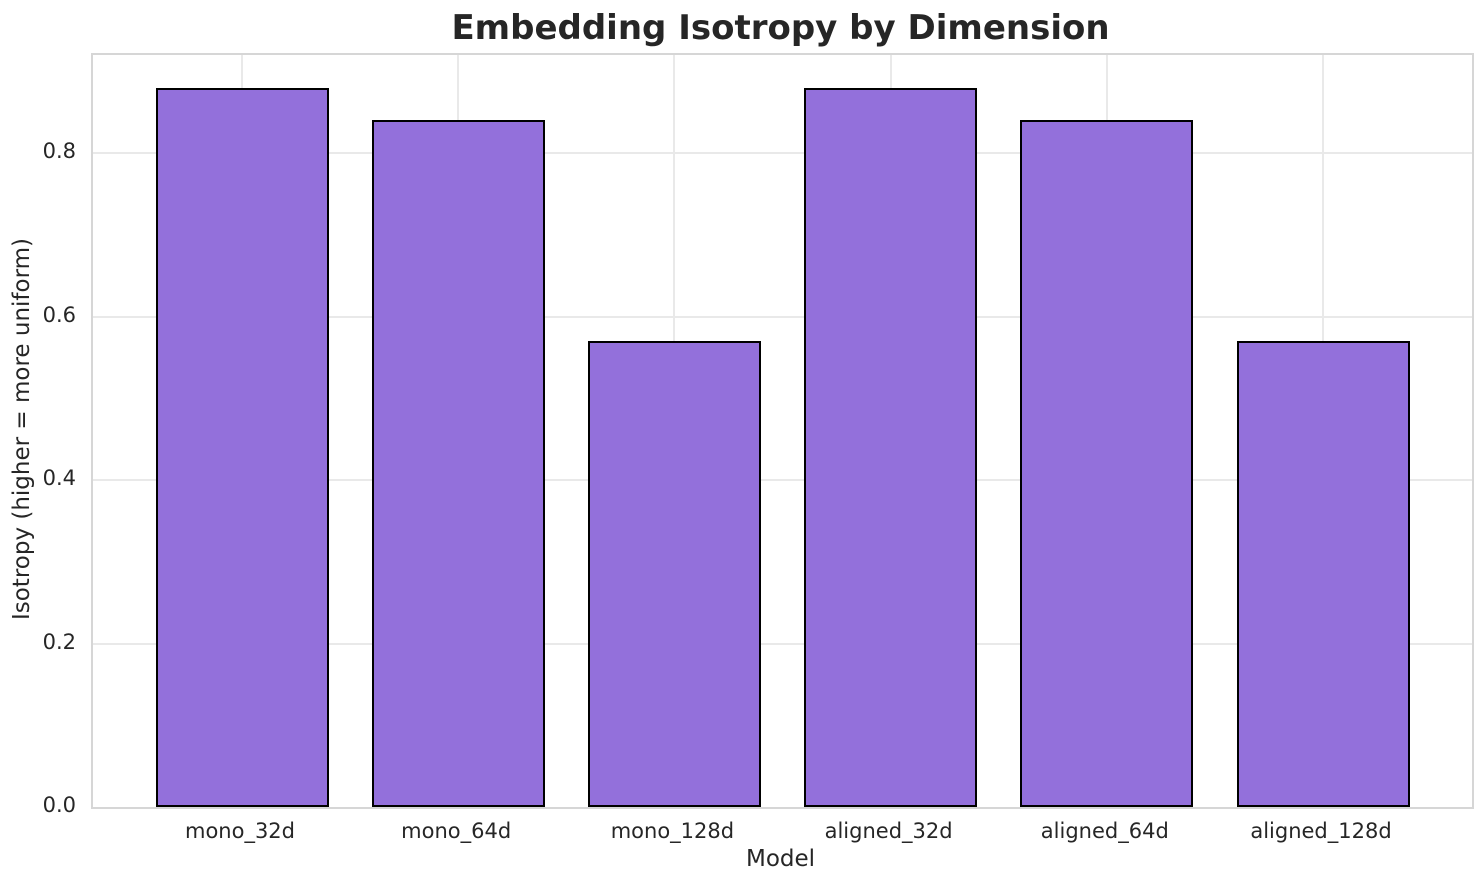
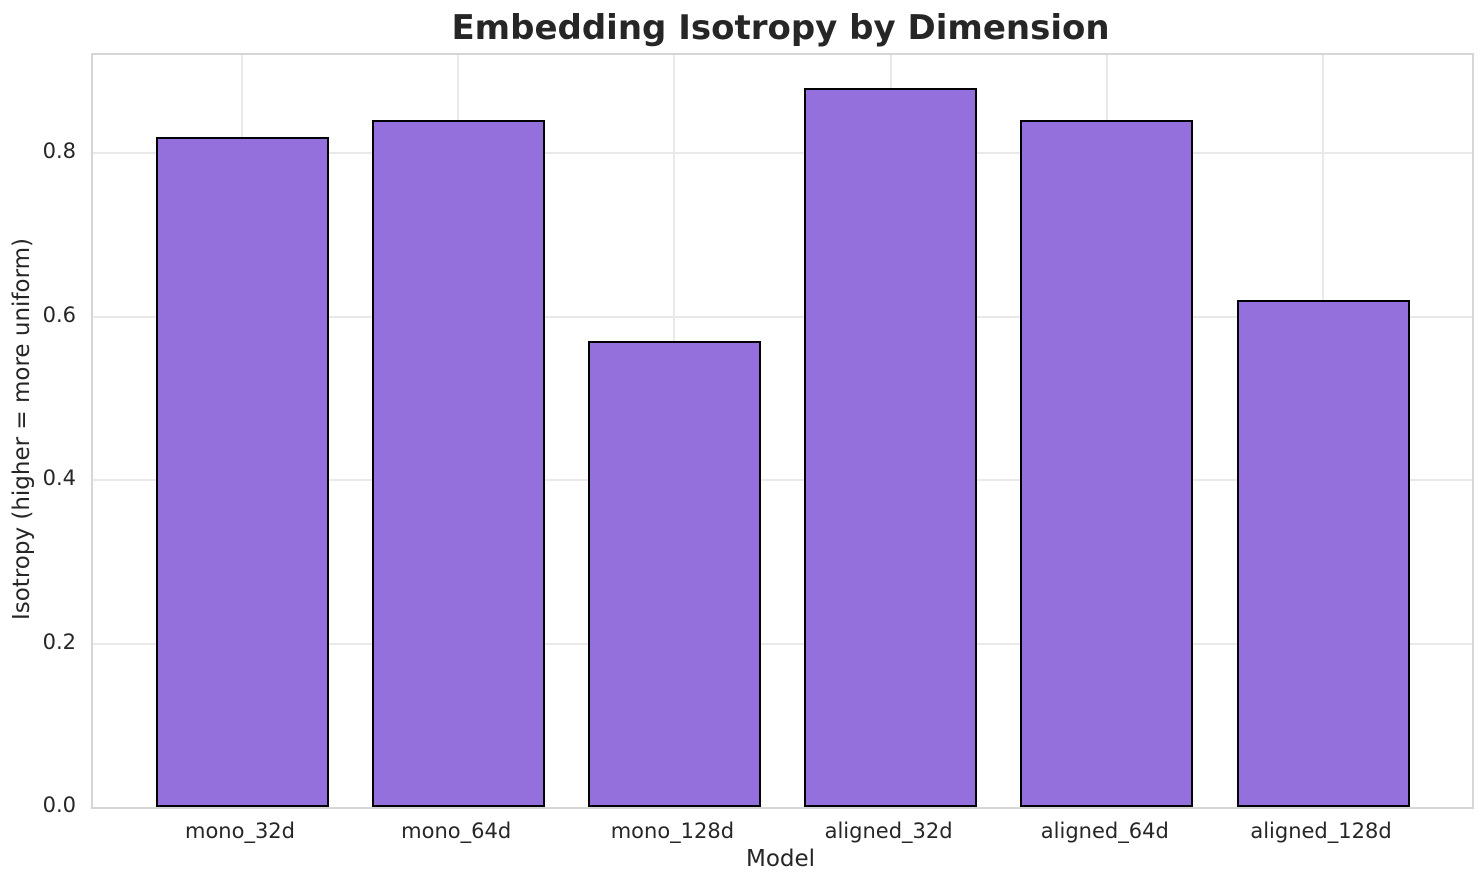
mono_32d: 0.88 -> 0.82
aligned_128d: 0.57 -> 0.62
